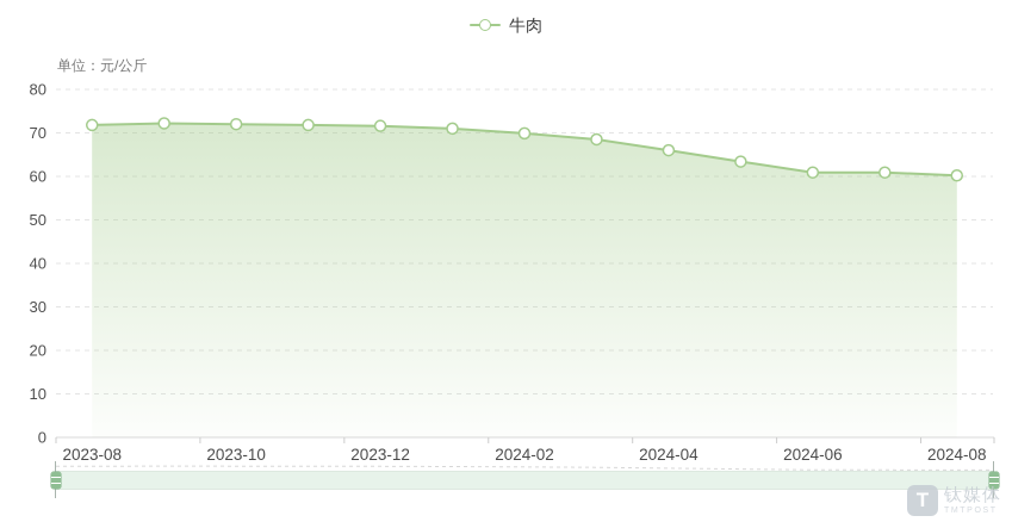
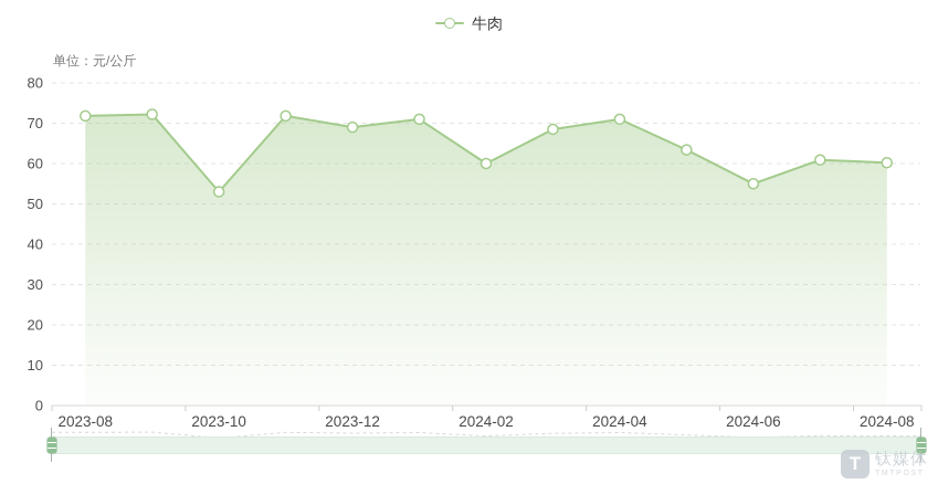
2023-10: 72 -> 53
2023-12: 72 -> 69
2024-02: 70 -> 60
2024-04: 66 -> 71
2024-06: 61 -> 55
